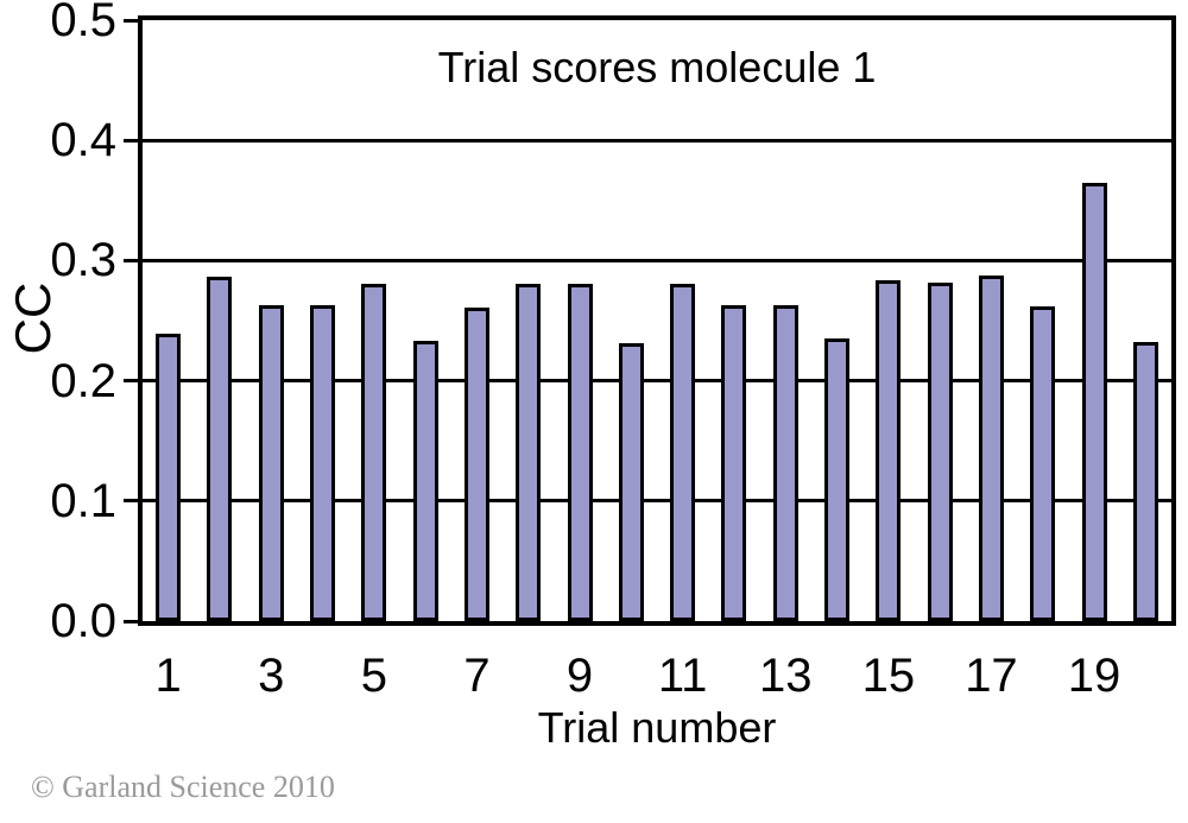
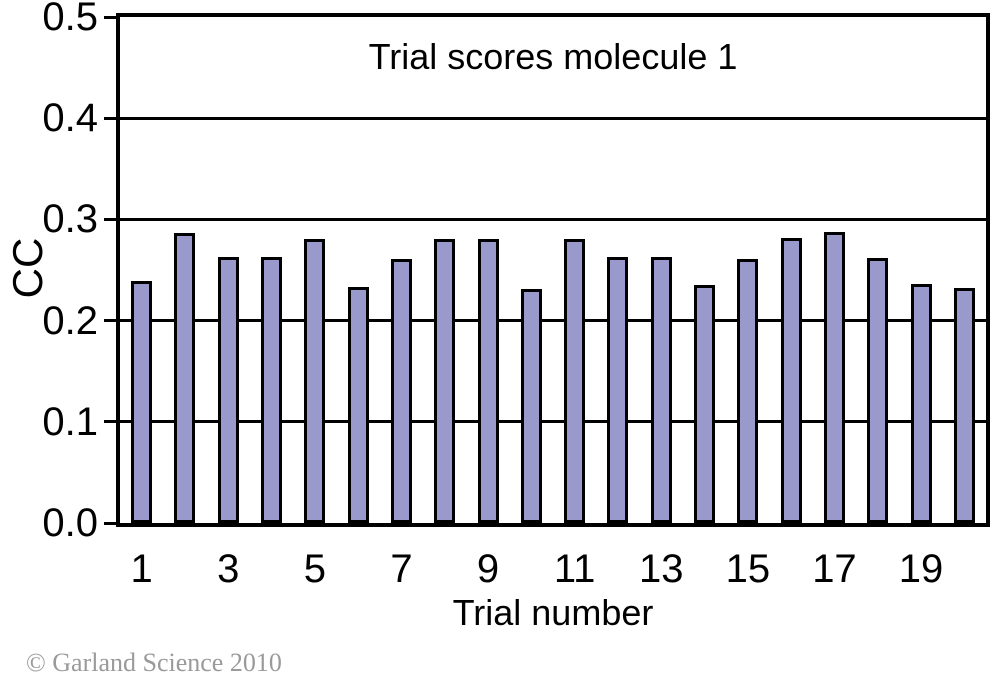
15: 0.284 -> 0.261
19: 0.365 -> 0.236
